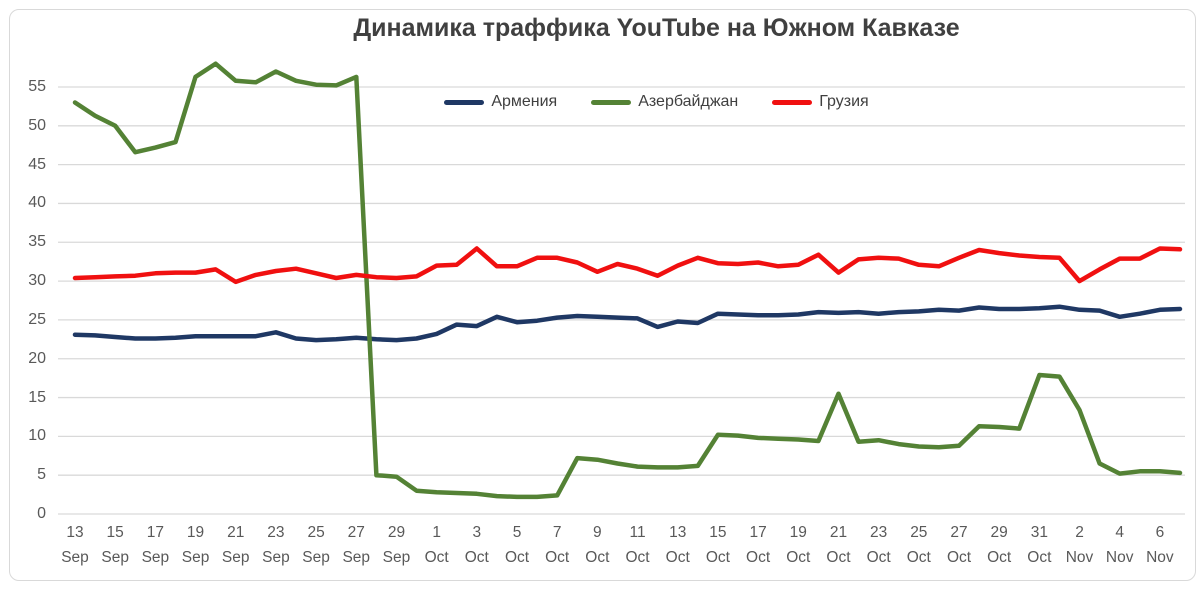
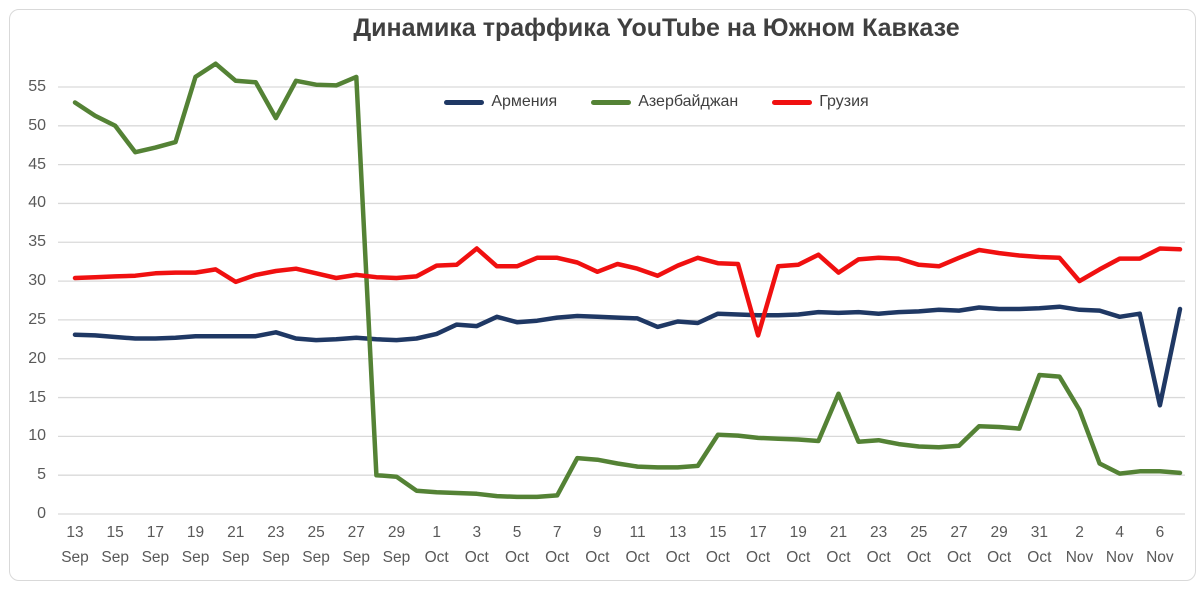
Азербайджан/23 Sep: 57 -> 51
Грузия/17 Oct: 32 -> 23
Армения/6 Nov: 26 -> 14
